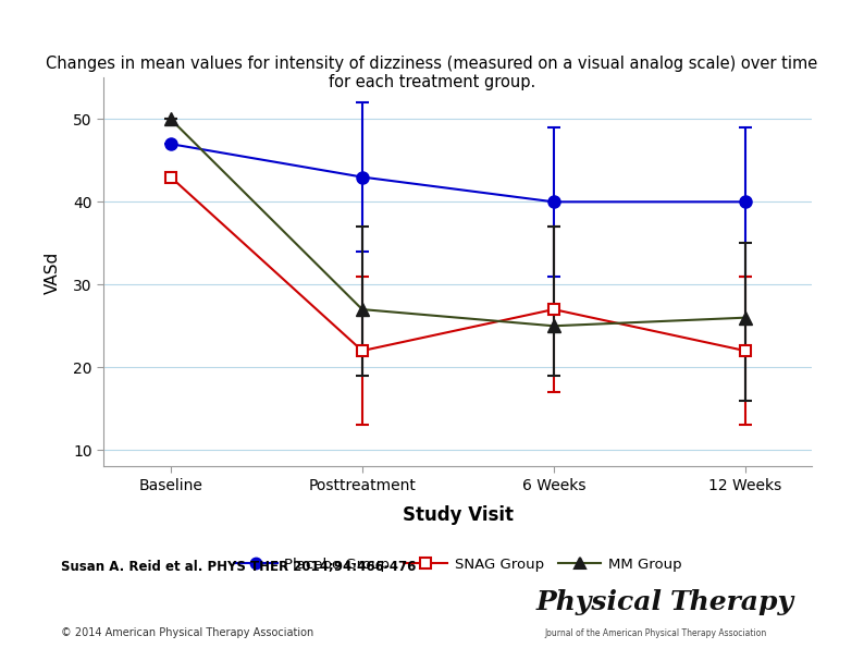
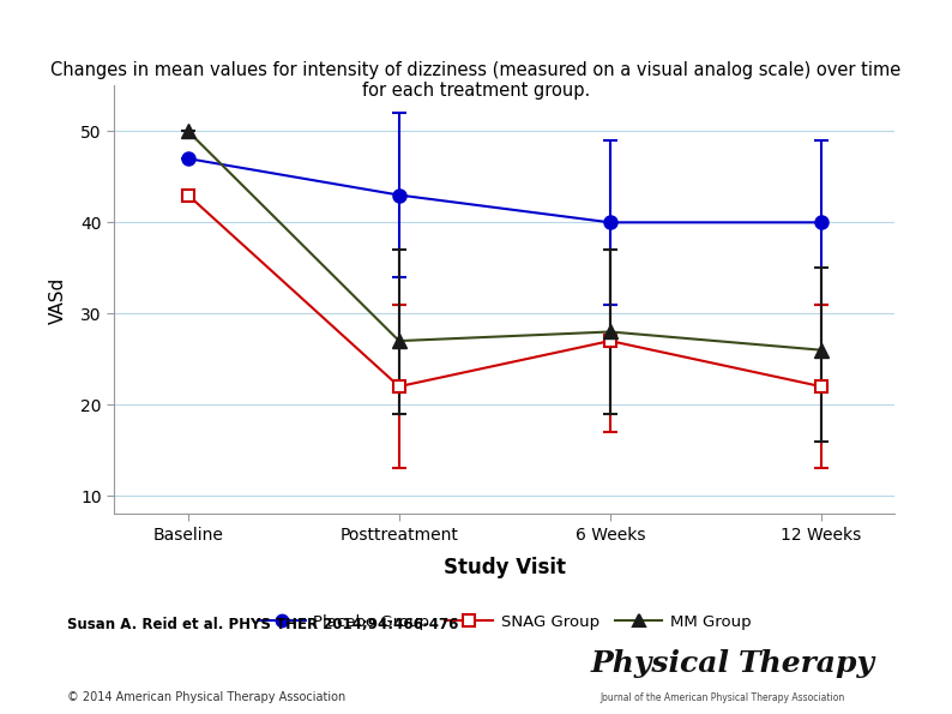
MM Group/6 Weeks: 25 -> 28
